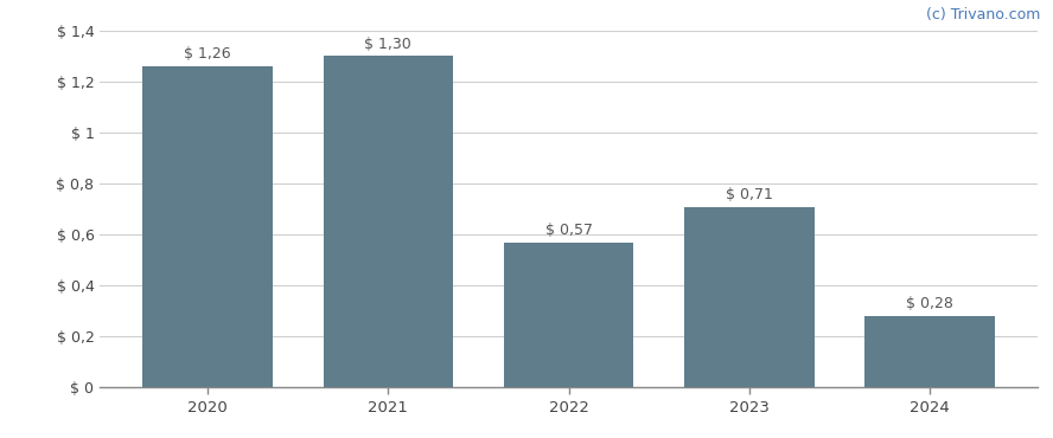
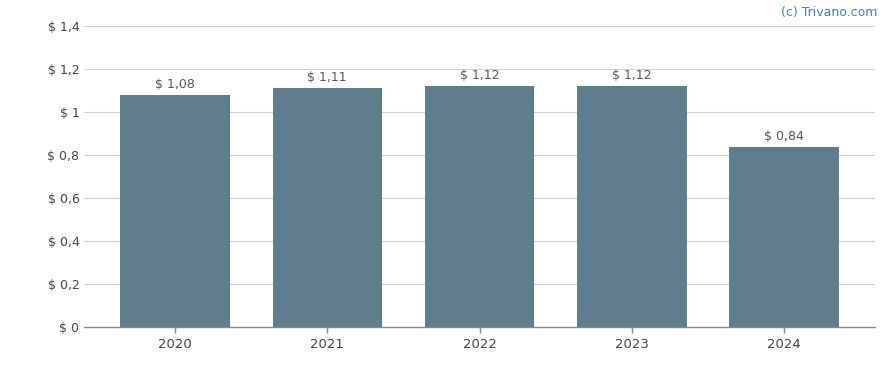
2020: 1,26 -> 1,08
2021: 1,30 -> 1,11
2022: 0,57 -> 1,12
2023: 0,71 -> 1,12
2024: 0,28 -> 0,84
